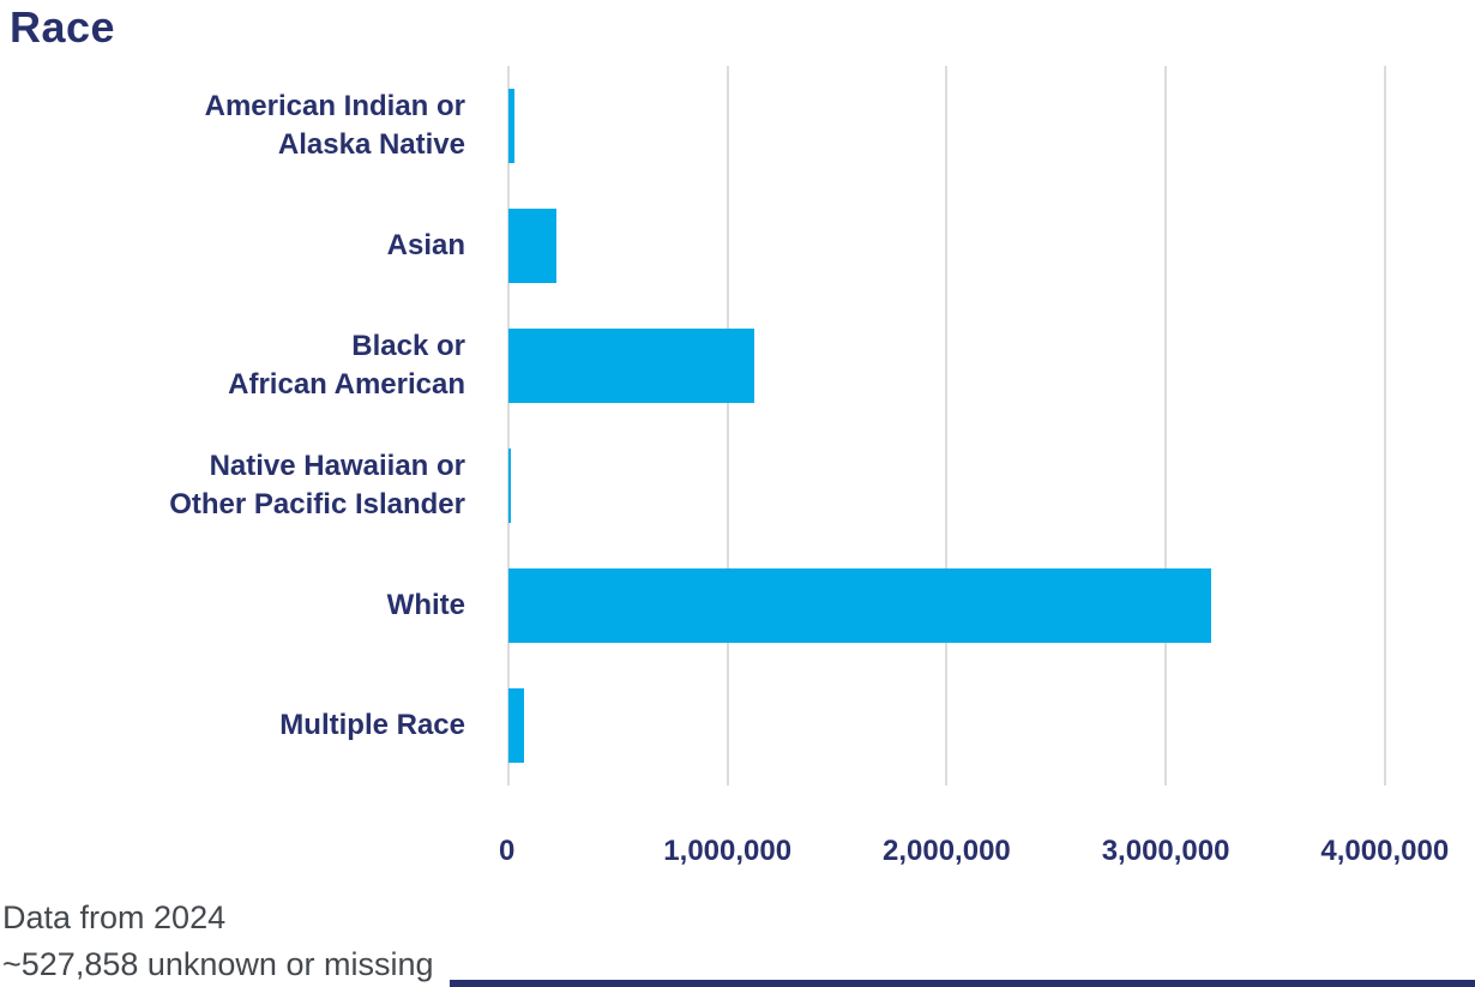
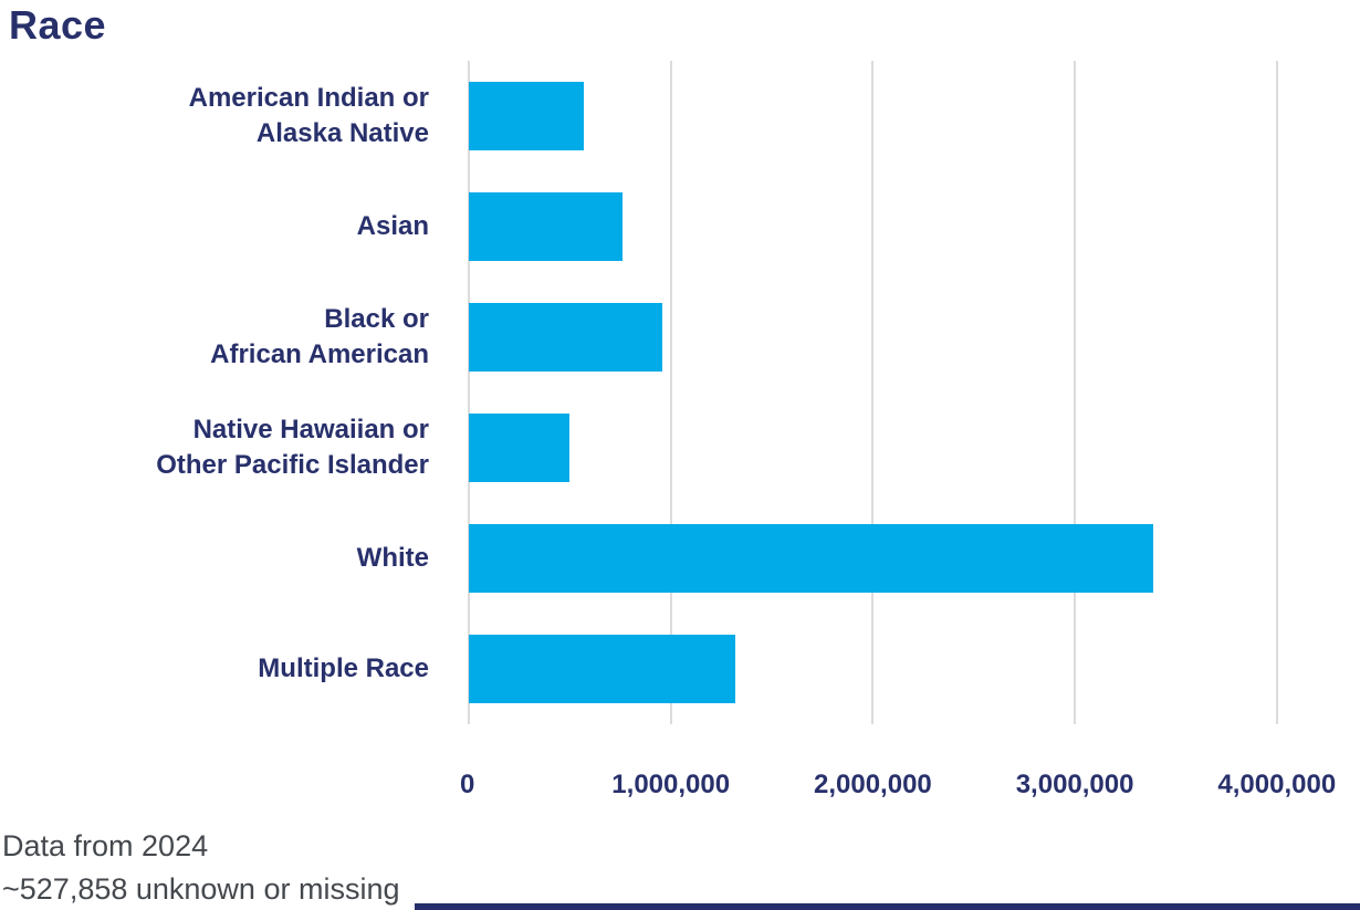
American Indian or Alaska Native: 20000 -> 570000
Asian: 220000 -> 760000
Black or African American: 1120000 -> 960000
Native Hawaiian or Other Pacific Islander: 10000 -> 500000
White: 3210000 -> 3390000
Multiple Race: 70000 -> 1320000
